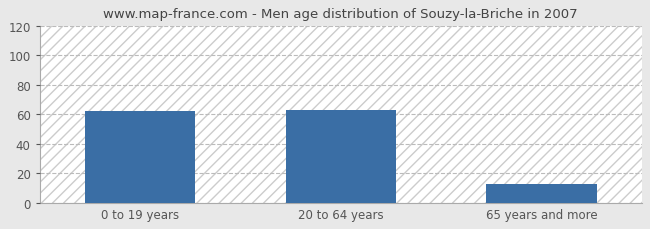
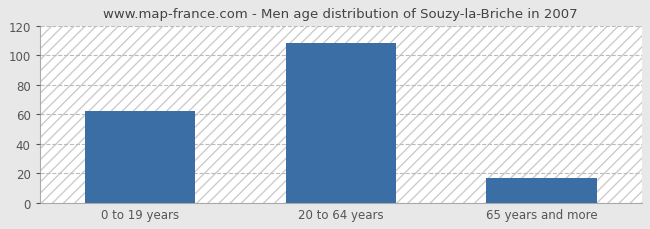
20 to 64 years: 63 -> 108
65 years and more: 13 -> 17
